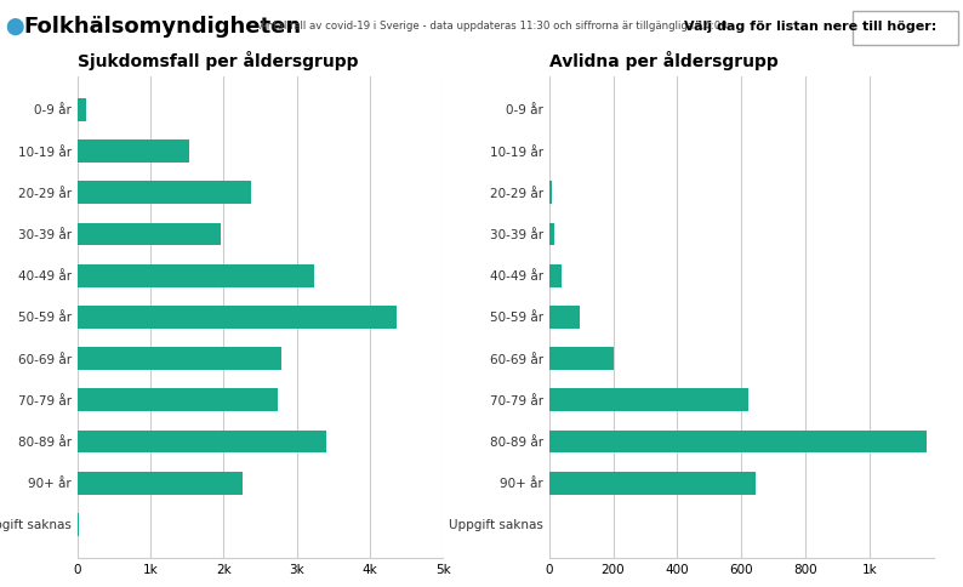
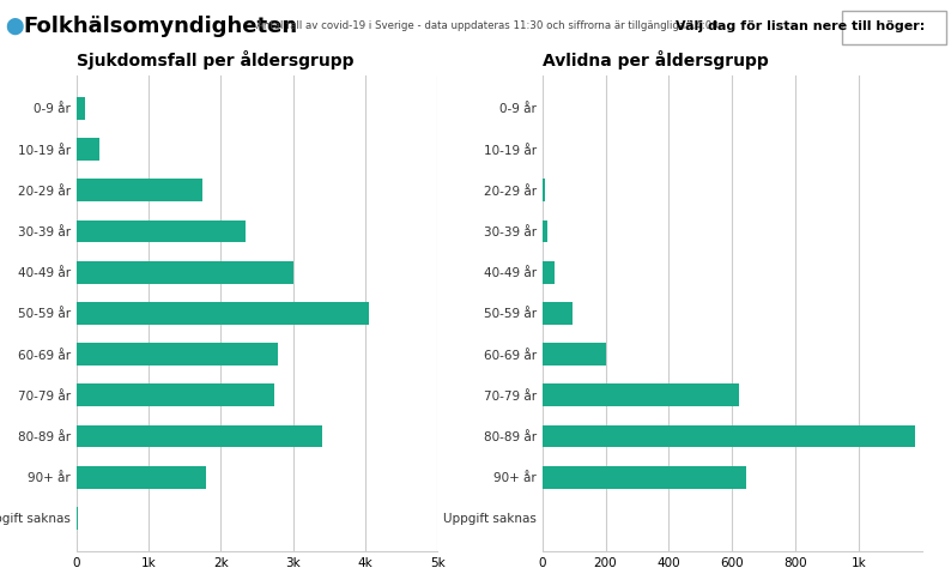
Sjukdomsfall per åldersgrupp/10-19 år: 1.54k -> 0.33k
Sjukdomsfall per åldersgrupp/20-29 år: 2.38k -> 1.75k
Sjukdomsfall per åldersgrupp/30-39 år: 1.96k -> 2.35k
Sjukdomsfall per åldersgrupp/40-49 år: 3.24k -> 3.00k
Sjukdomsfall per åldersgrupp/50-59 år: 4.36k -> 4.05k
Sjukdomsfall per åldersgrupp/90+ år: 2.26k -> 1.80k
